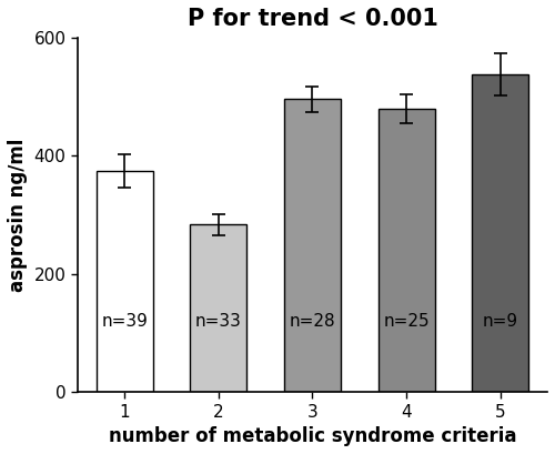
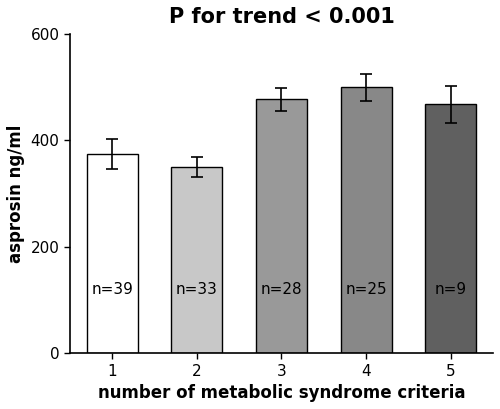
2: 284 -> 350
3: 496 -> 477
4: 480 -> 500
5: 538 -> 468
